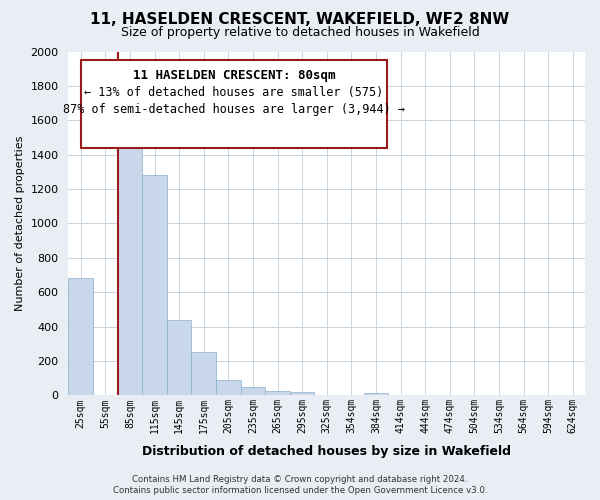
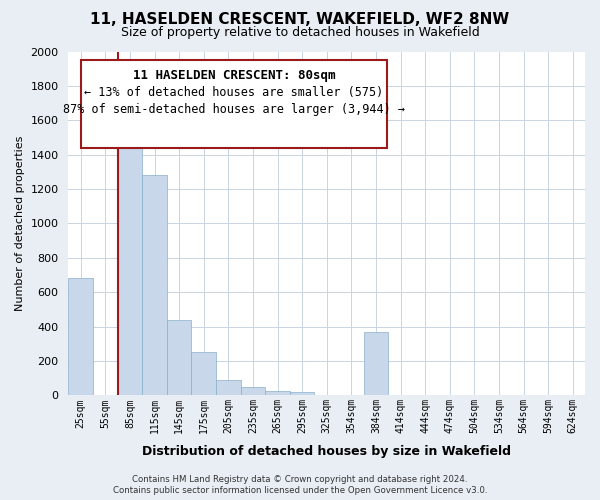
384sqm: 10 -> 370
